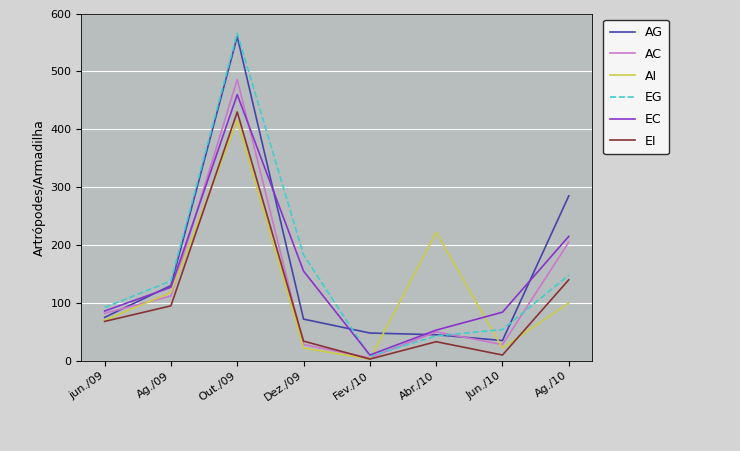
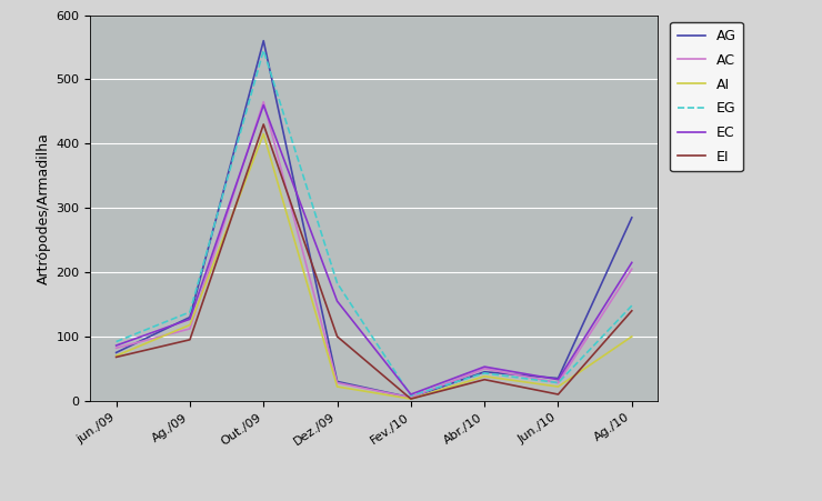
AC/Out./09: 486 -> 465
EG/Out./09: 566 -> 545
AG/Dez./09: 72 -> 30
EI/Dez./09: 34 -> 100
AG/Fev./10: 48 -> 5
AI/Abr./10: 222 -> 38
EG/Jun./10: 54 -> 28
EC/Jun./10: 84 -> 33
